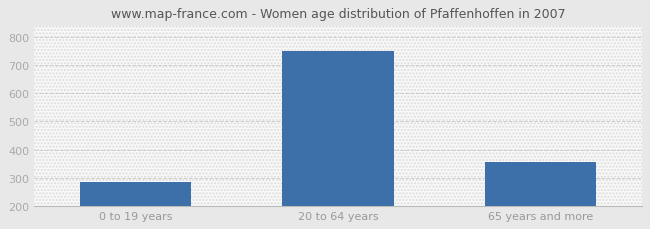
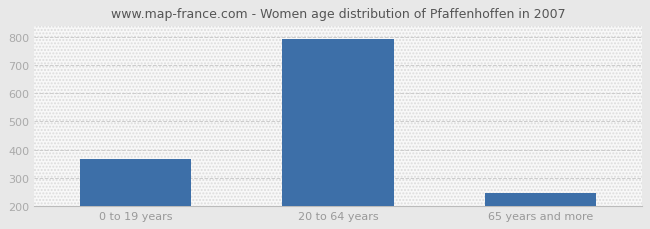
0 to 19 years: 285 -> 368
20 to 64 years: 750 -> 793
65 years and more: 355 -> 244
